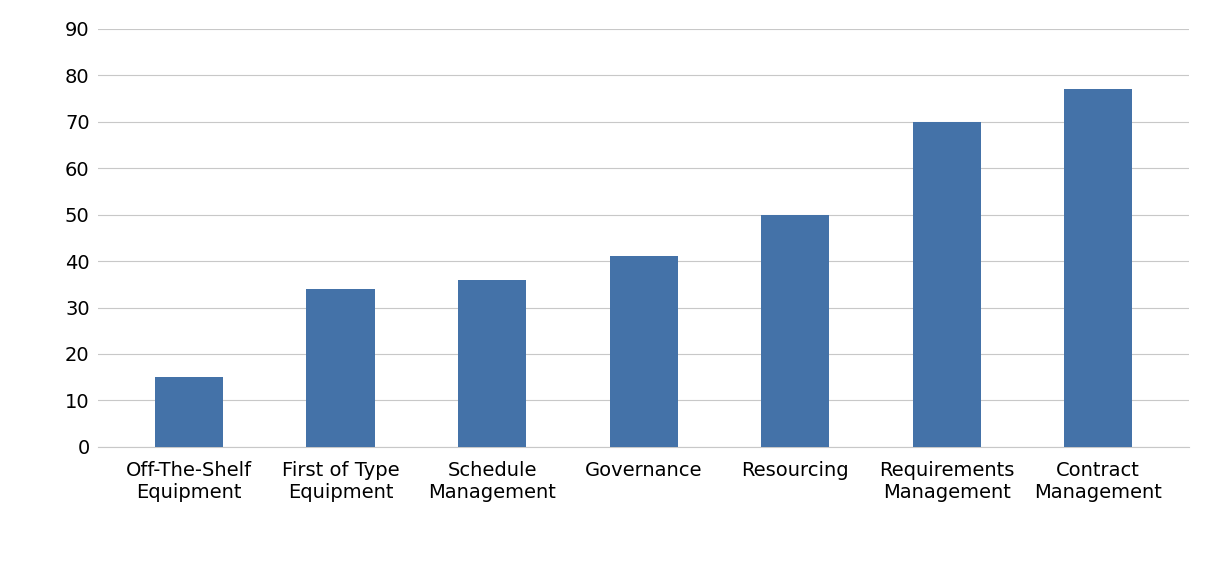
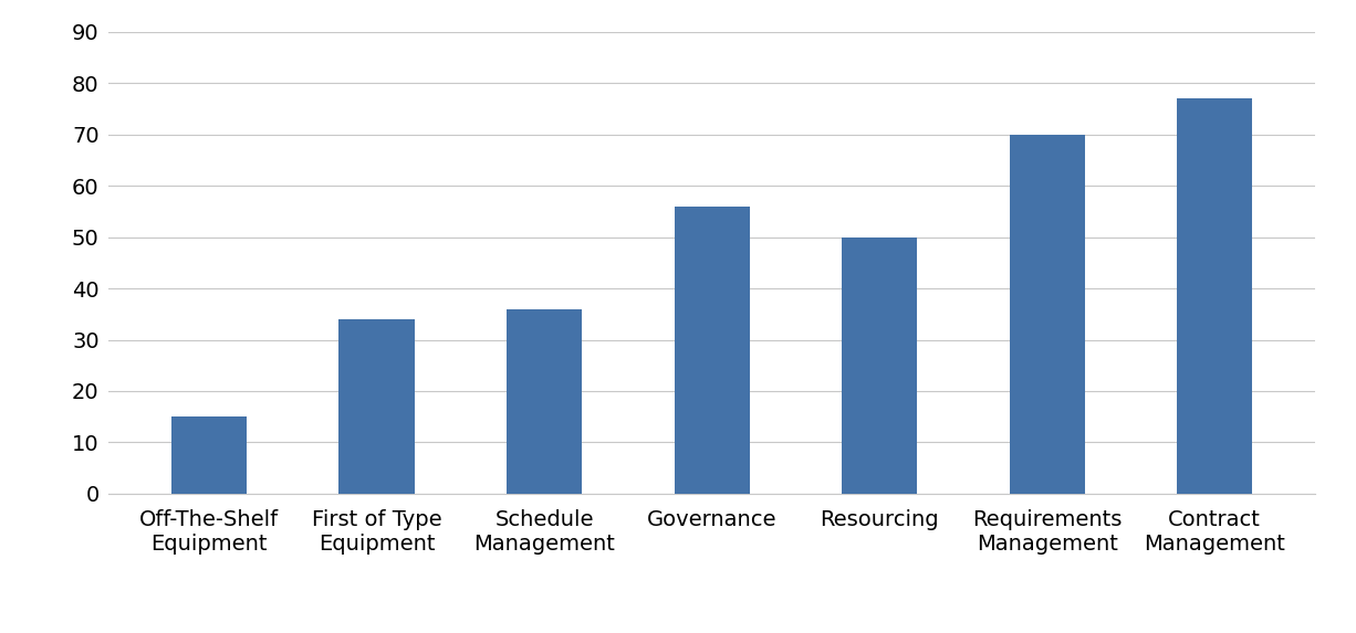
Governance: 41 -> 56
